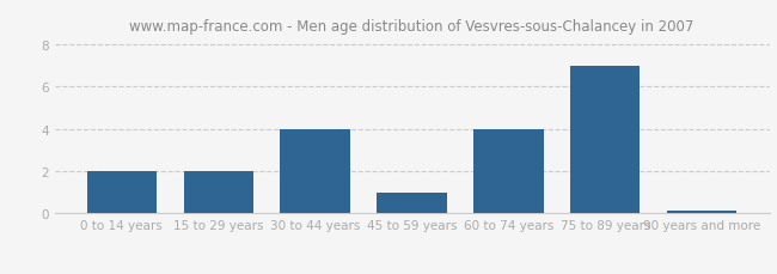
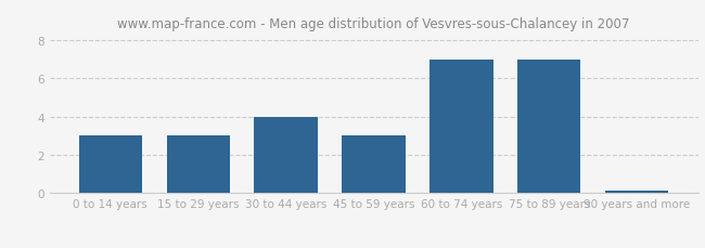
0 to 14 years: 2.0 -> 3.0
15 to 29 years: 2.0 -> 3.0
45 to 59 years: 1.0 -> 3.0
60 to 74 years: 4.0 -> 7.0
